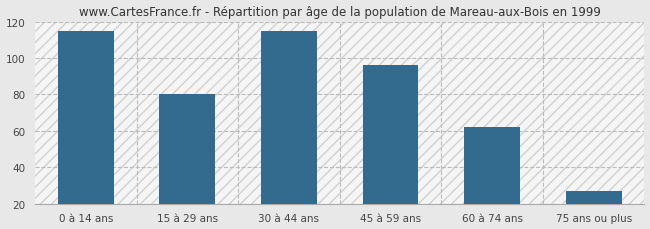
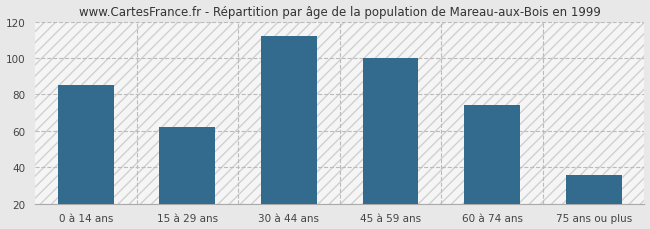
0 à 14 ans: 115 -> 85
15 à 29 ans: 80 -> 62
30 à 44 ans: 115 -> 112
45 à 59 ans: 96 -> 100
60 à 74 ans: 62 -> 74
75 ans ou plus: 27 -> 36
